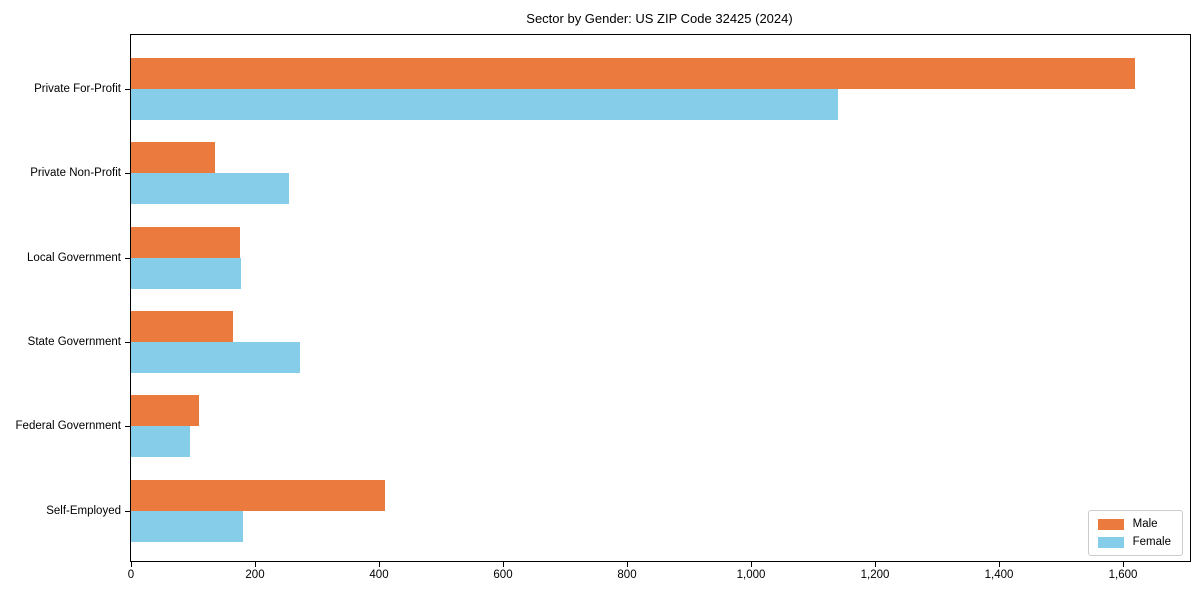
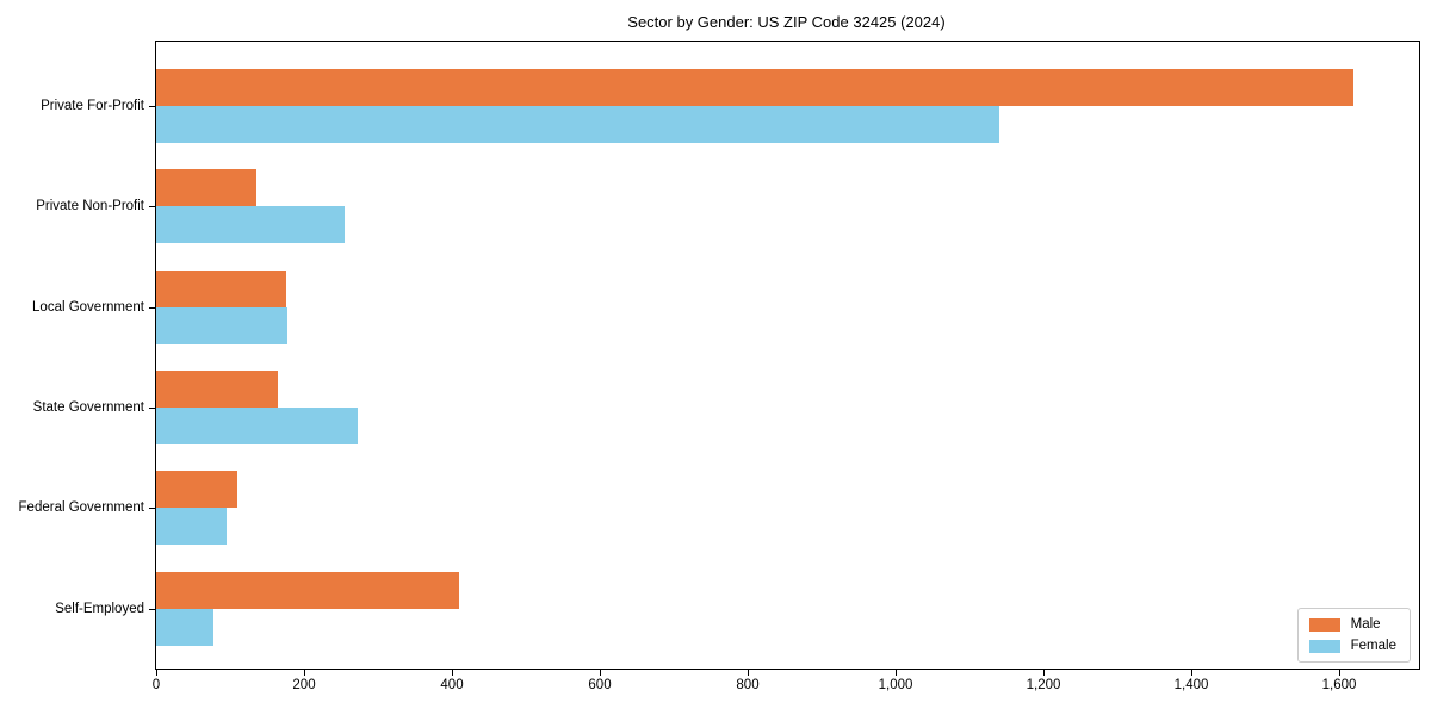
Female/Self-Employed: 180 -> 80
